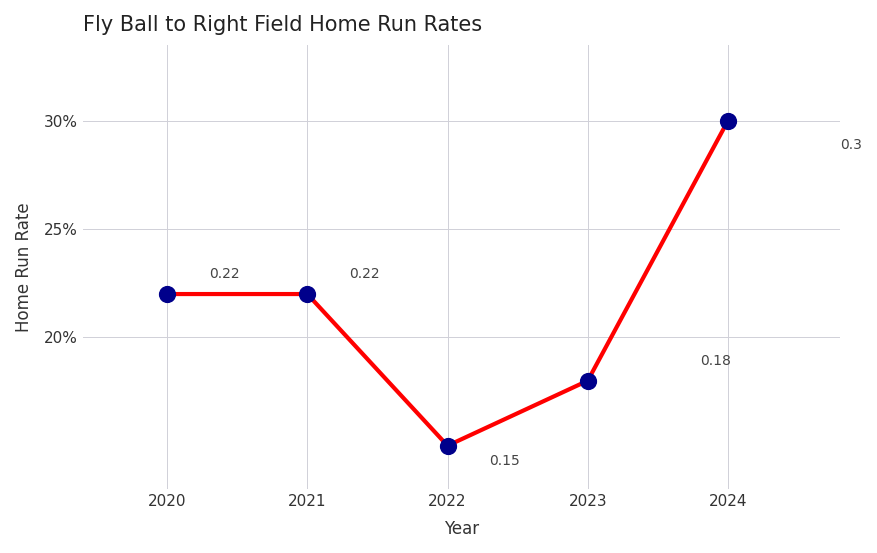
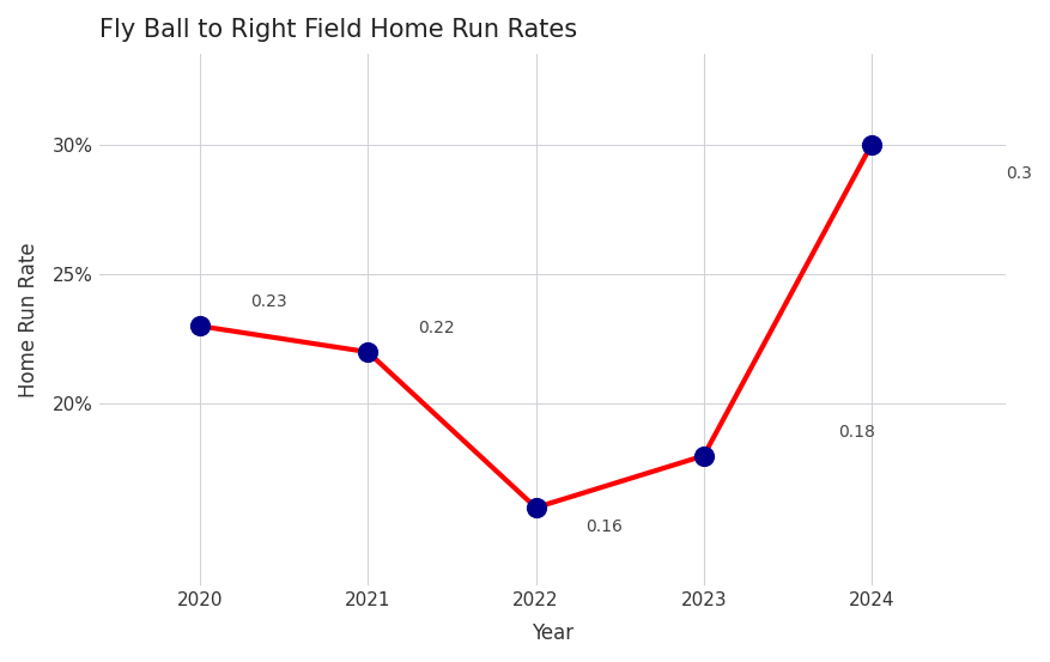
2020: 0.22 -> 0.23
2022: 0.15 -> 0.16
